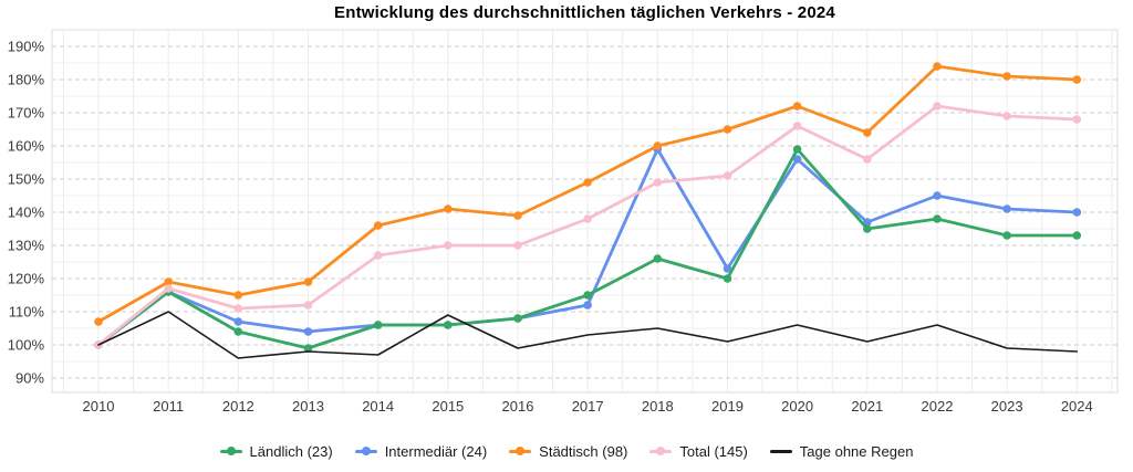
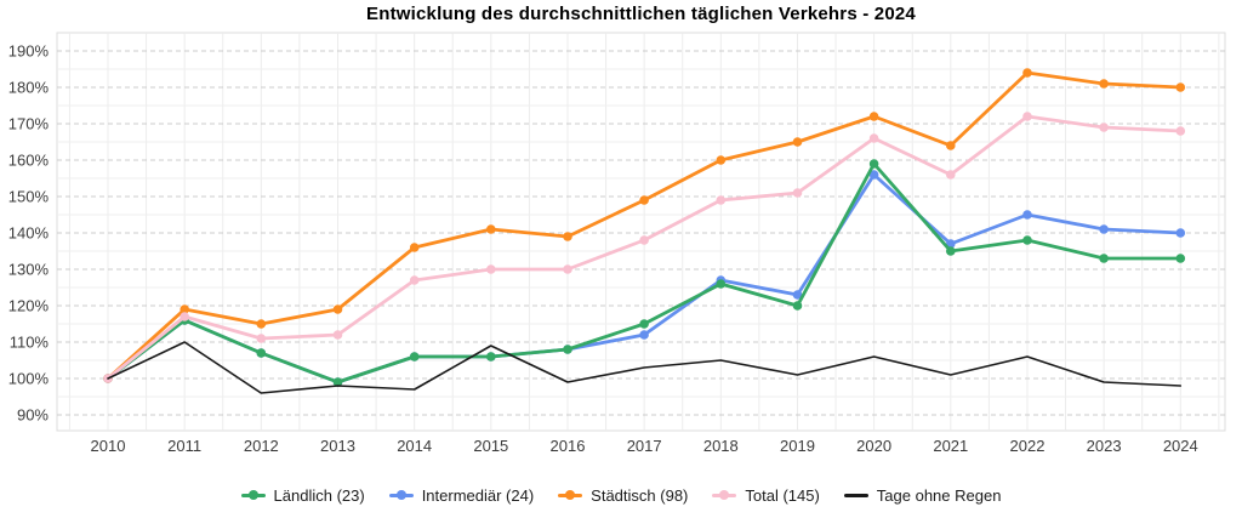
Städtisch (98)/2010: 107% -> 100%
Ländlich (23)/2012: 104% -> 107%
Intermediär (24)/2013: 104% -> 99%
Intermediär (24)/2018: 159% -> 127%
